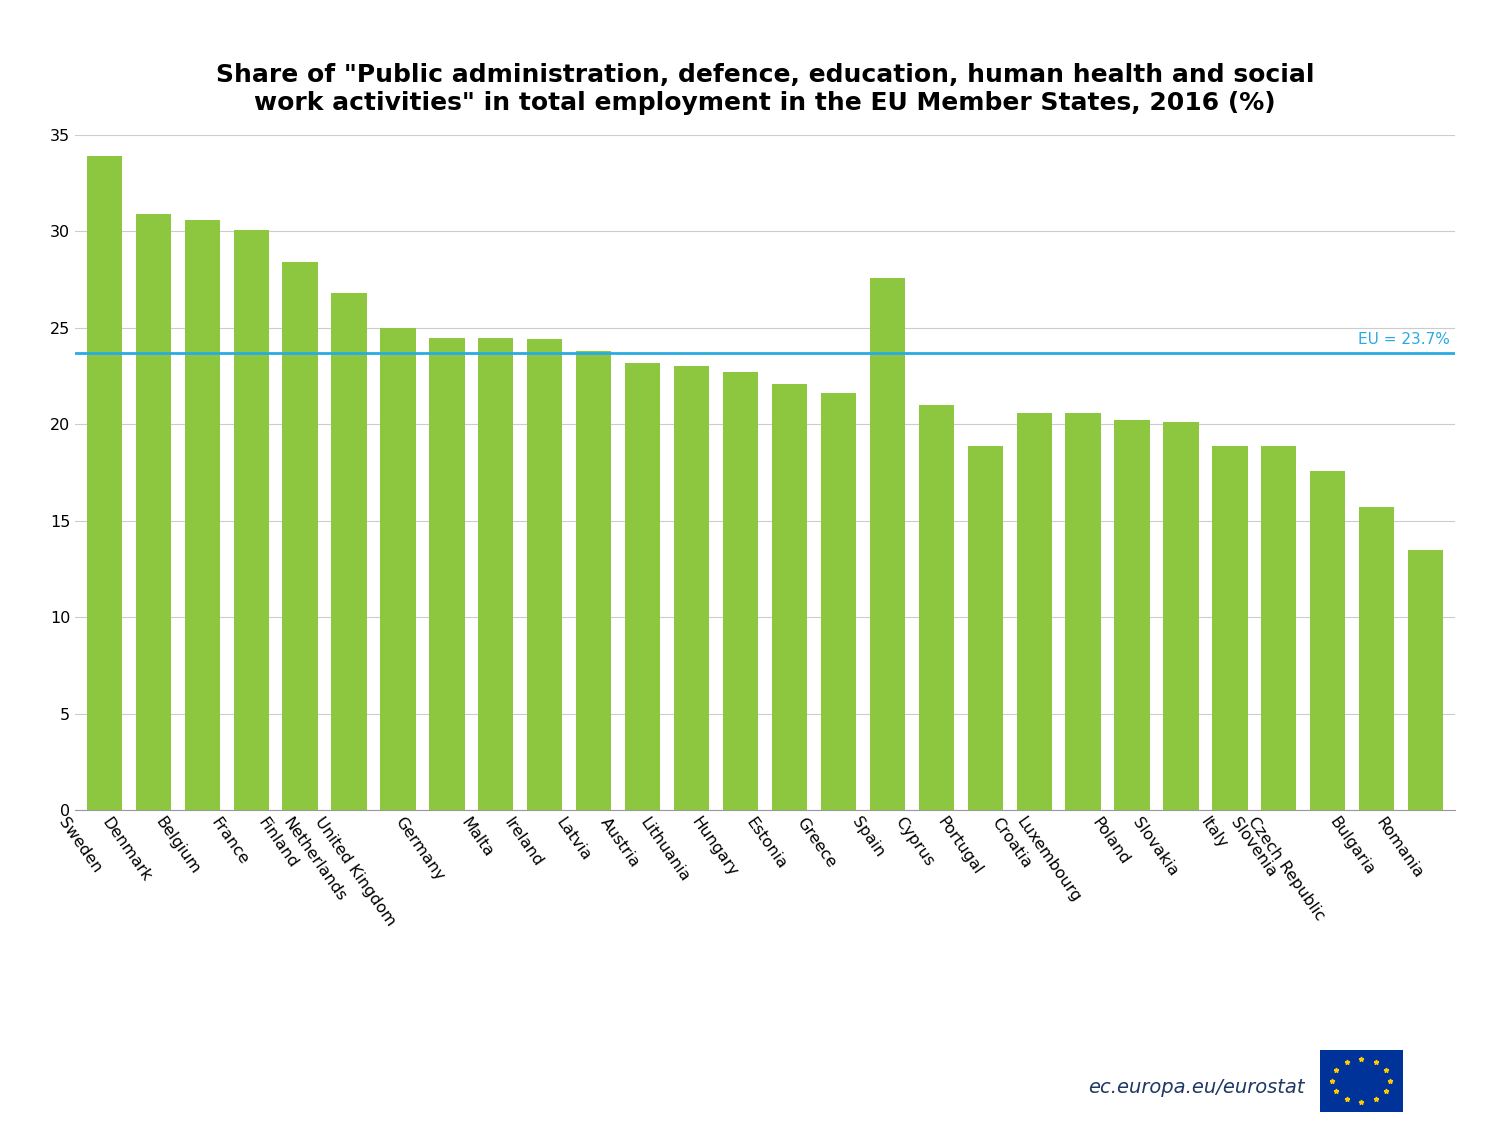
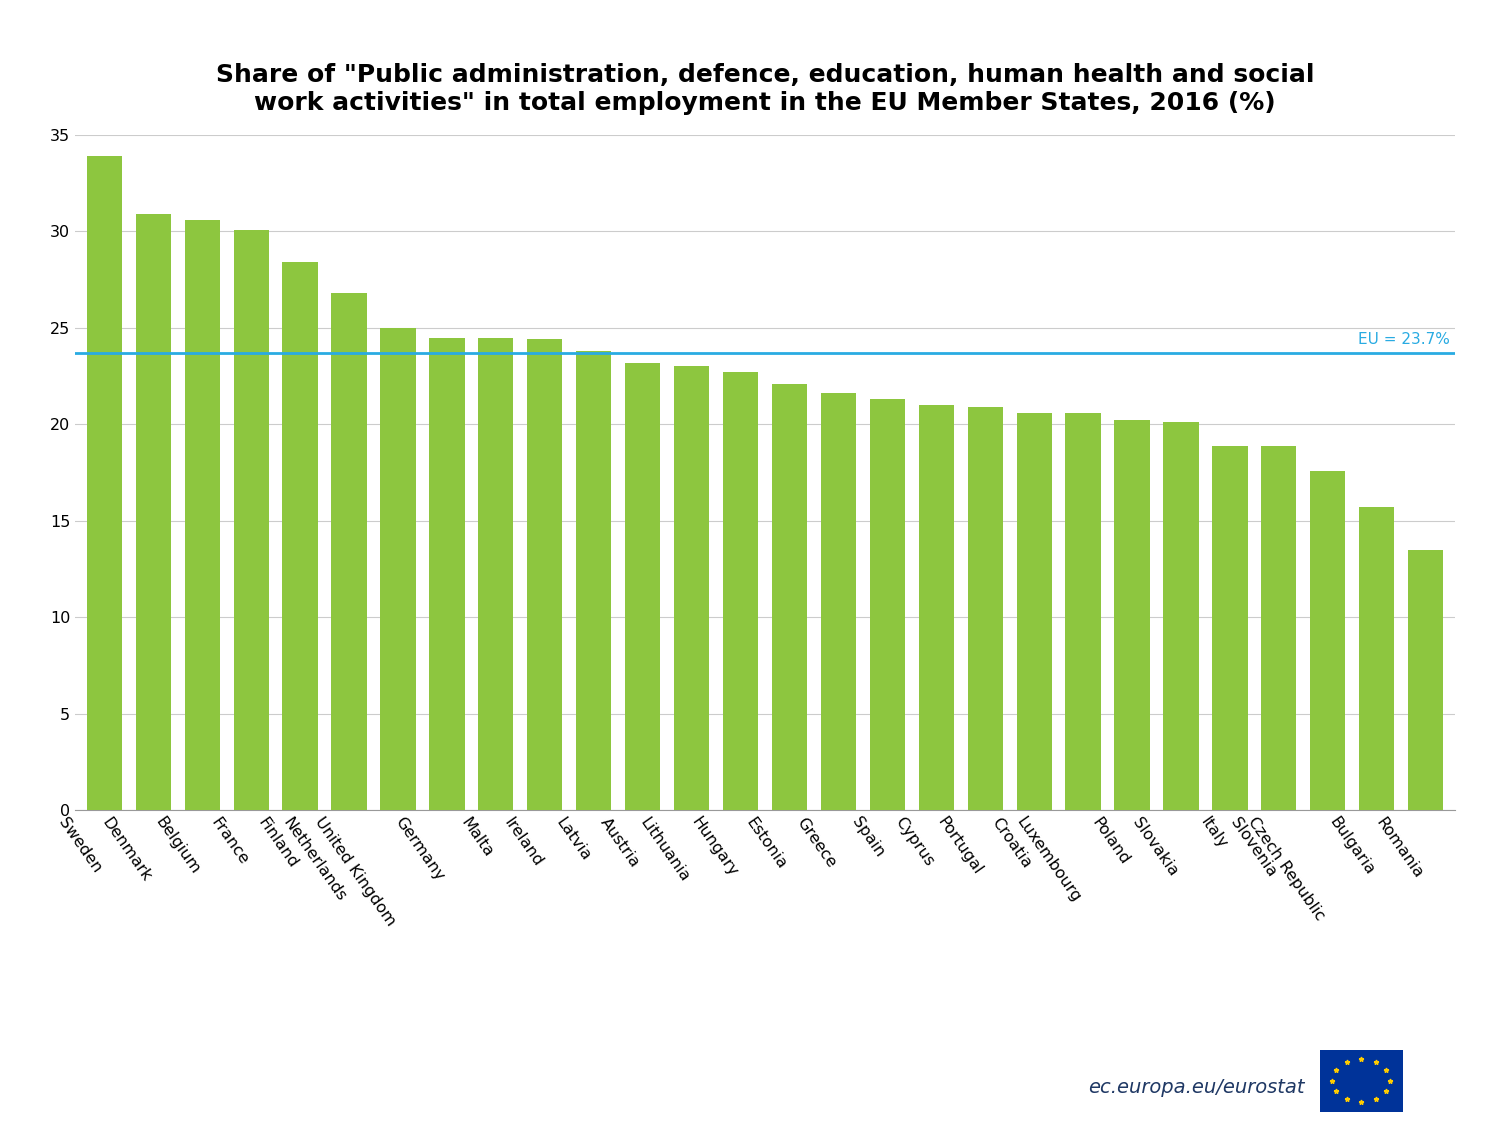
Spain: 27.6 -> 21.3
Portugal: 18.9 -> 20.9
